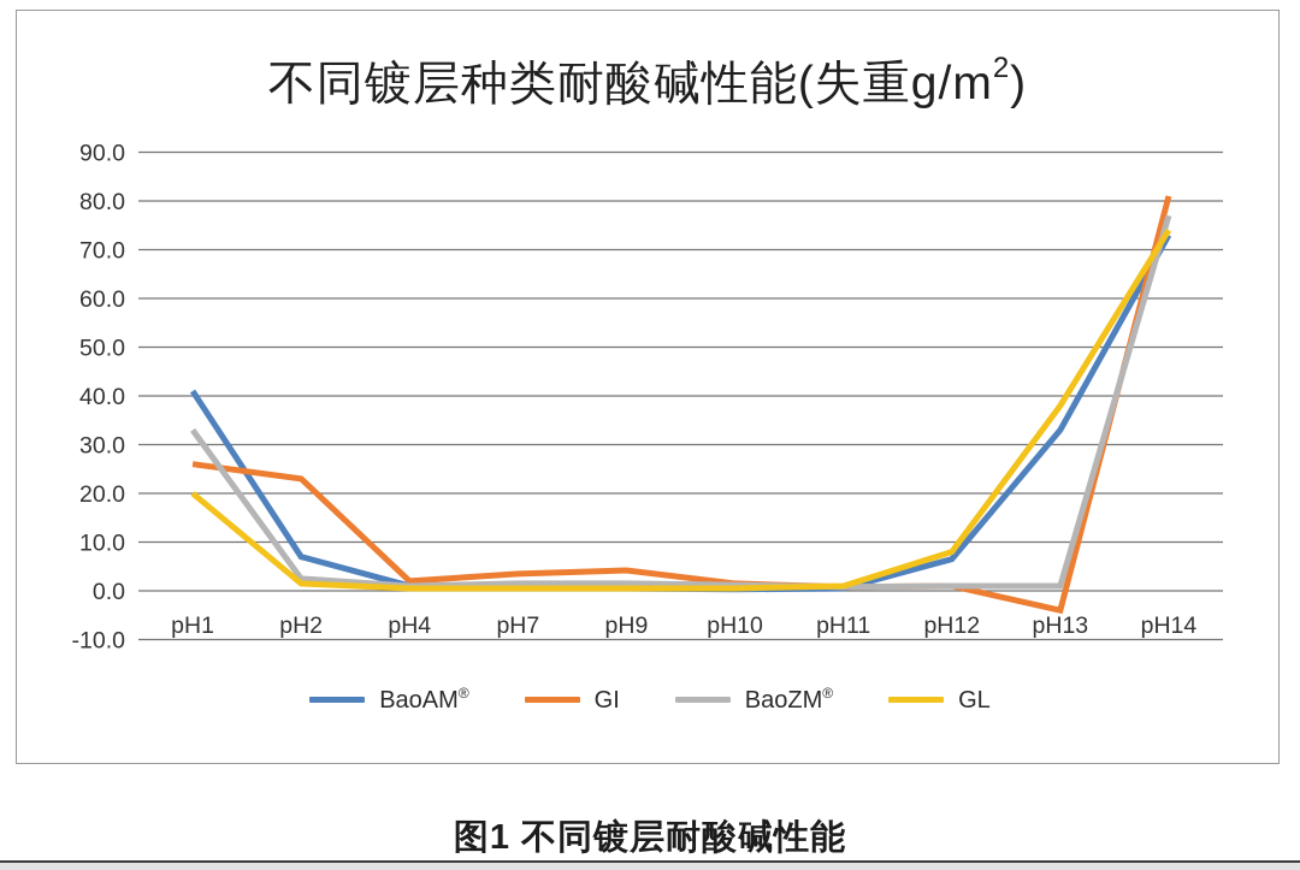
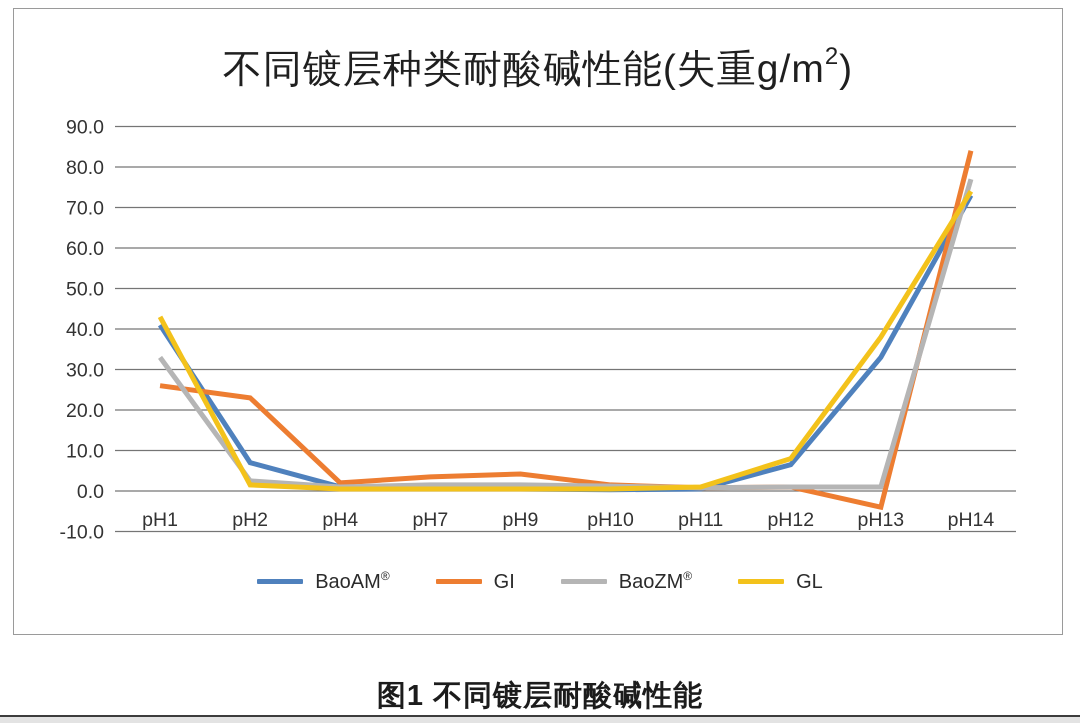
GL/pH1: 20 -> 43
GI/pH14: 81 -> 84
